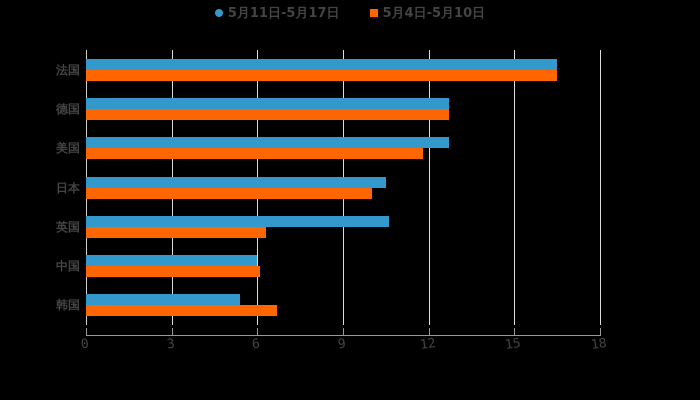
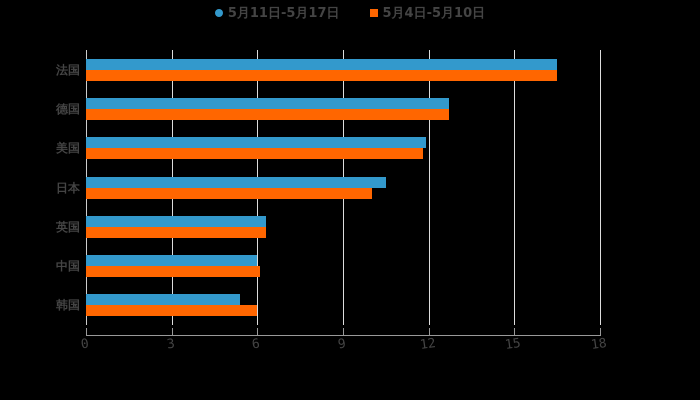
5月11日-5月17日/美国: 12.7 -> 11.9
5月11日-5月17日/英国: 10.6 -> 6.3
5月4日-5月10日/韩国: 6.7 -> 6.0
